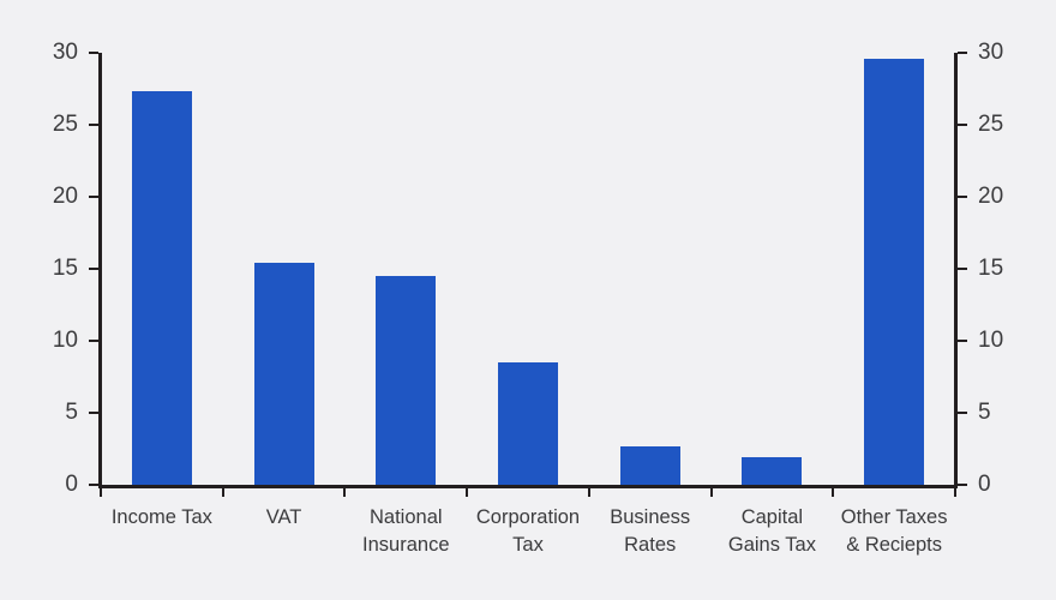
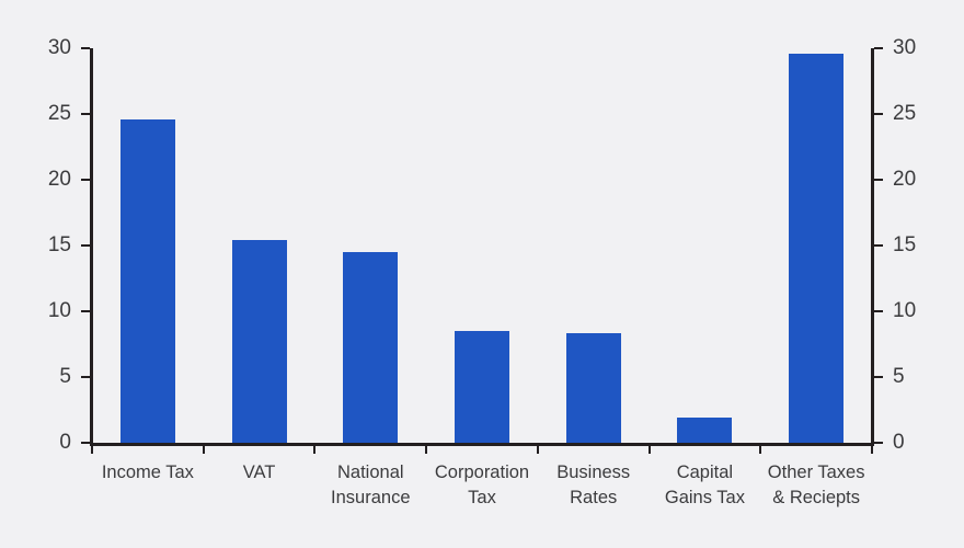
Income Tax: 27.3 -> 24.6
Business Rates: 2.7 -> 8.3
